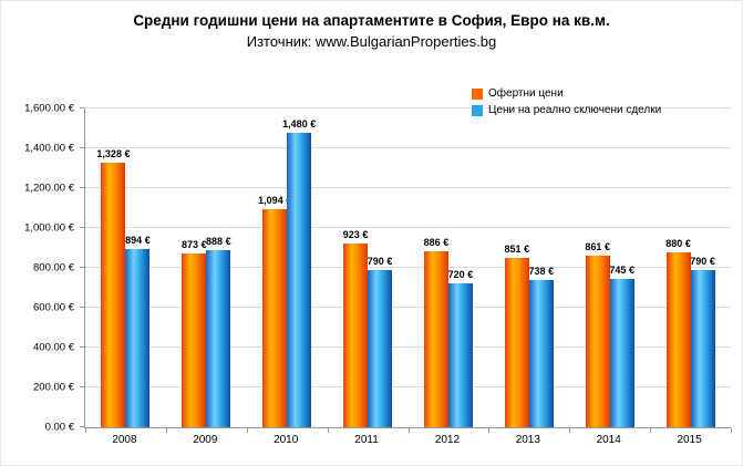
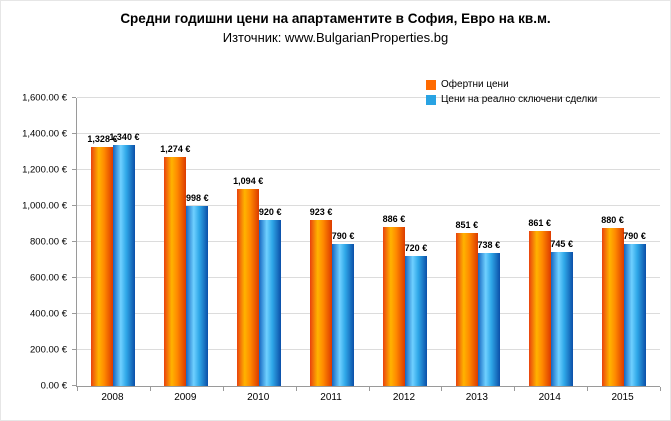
Цени на реално сключени сделки/2008: 894 -> 1,340
Офертни цени/2009: 873 -> 1,274
Цени на реално сключени сделки/2009: 888 -> 998
Цени на реално сключени сделки/2010: 1,480 -> 920
